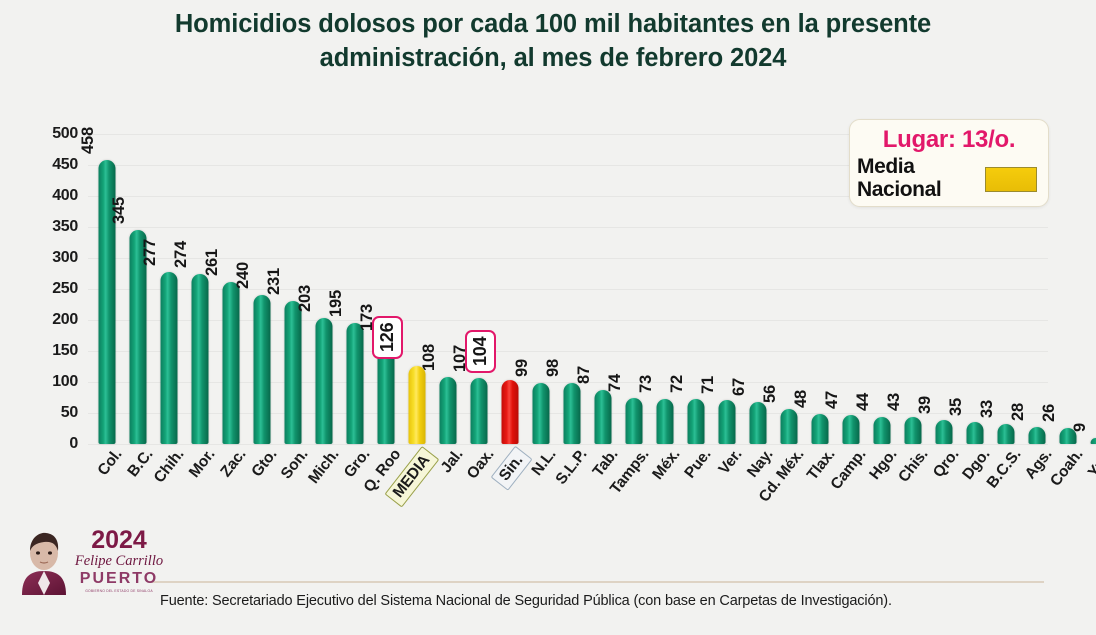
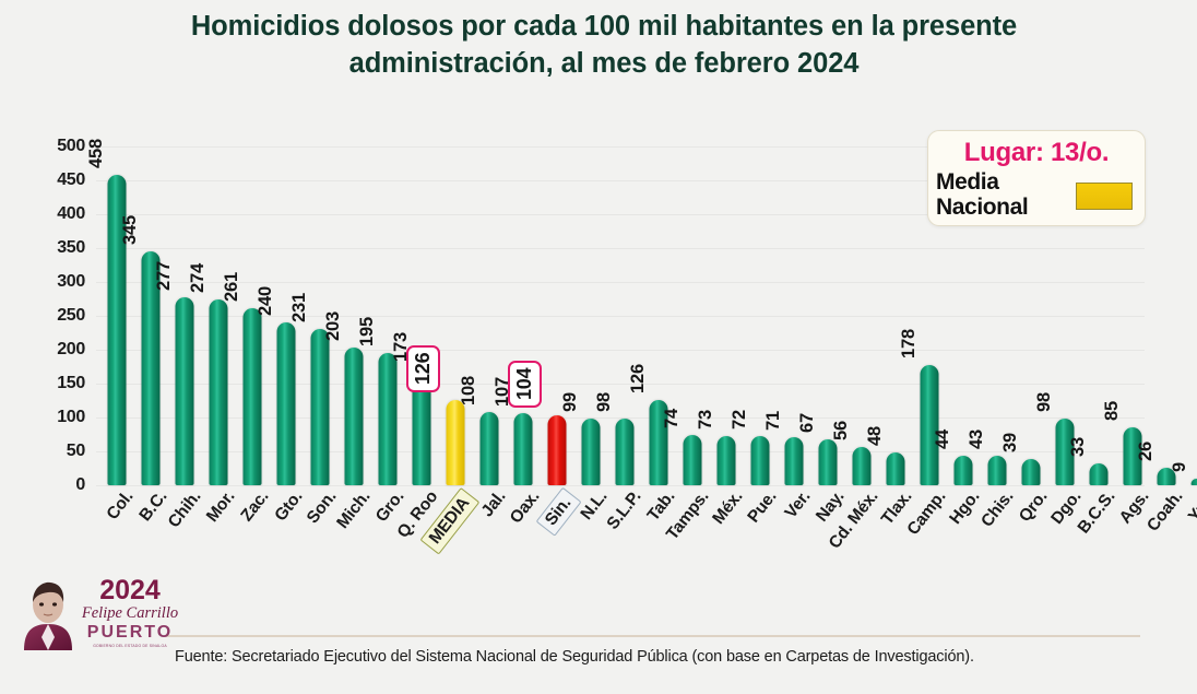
Tab.: 87 -> 126
Camp.: 47 -> 178
Dgo.: 35 -> 98
Ags.: 28 -> 85
